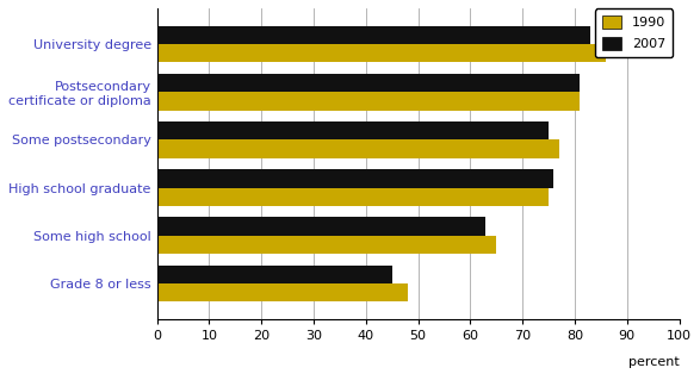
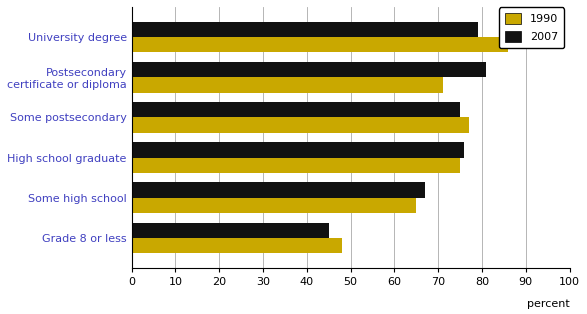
2007/University degree: 83 -> 79
1990/Postsecondary certificate or diploma: 81 -> 71
2007/Some high school: 63 -> 67
